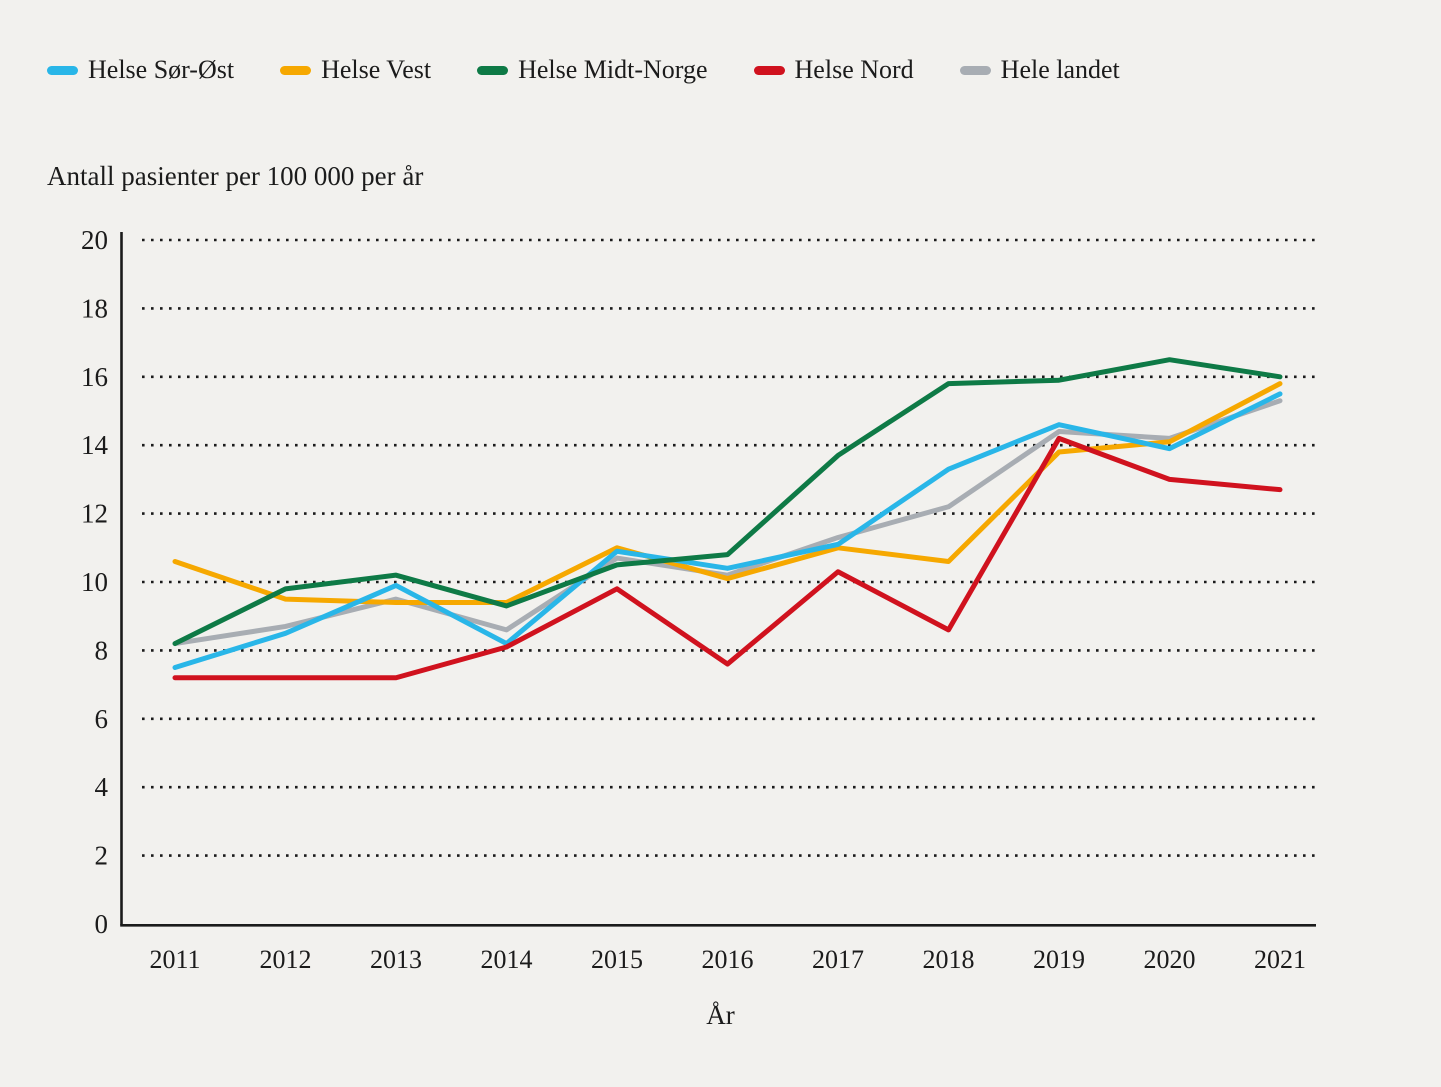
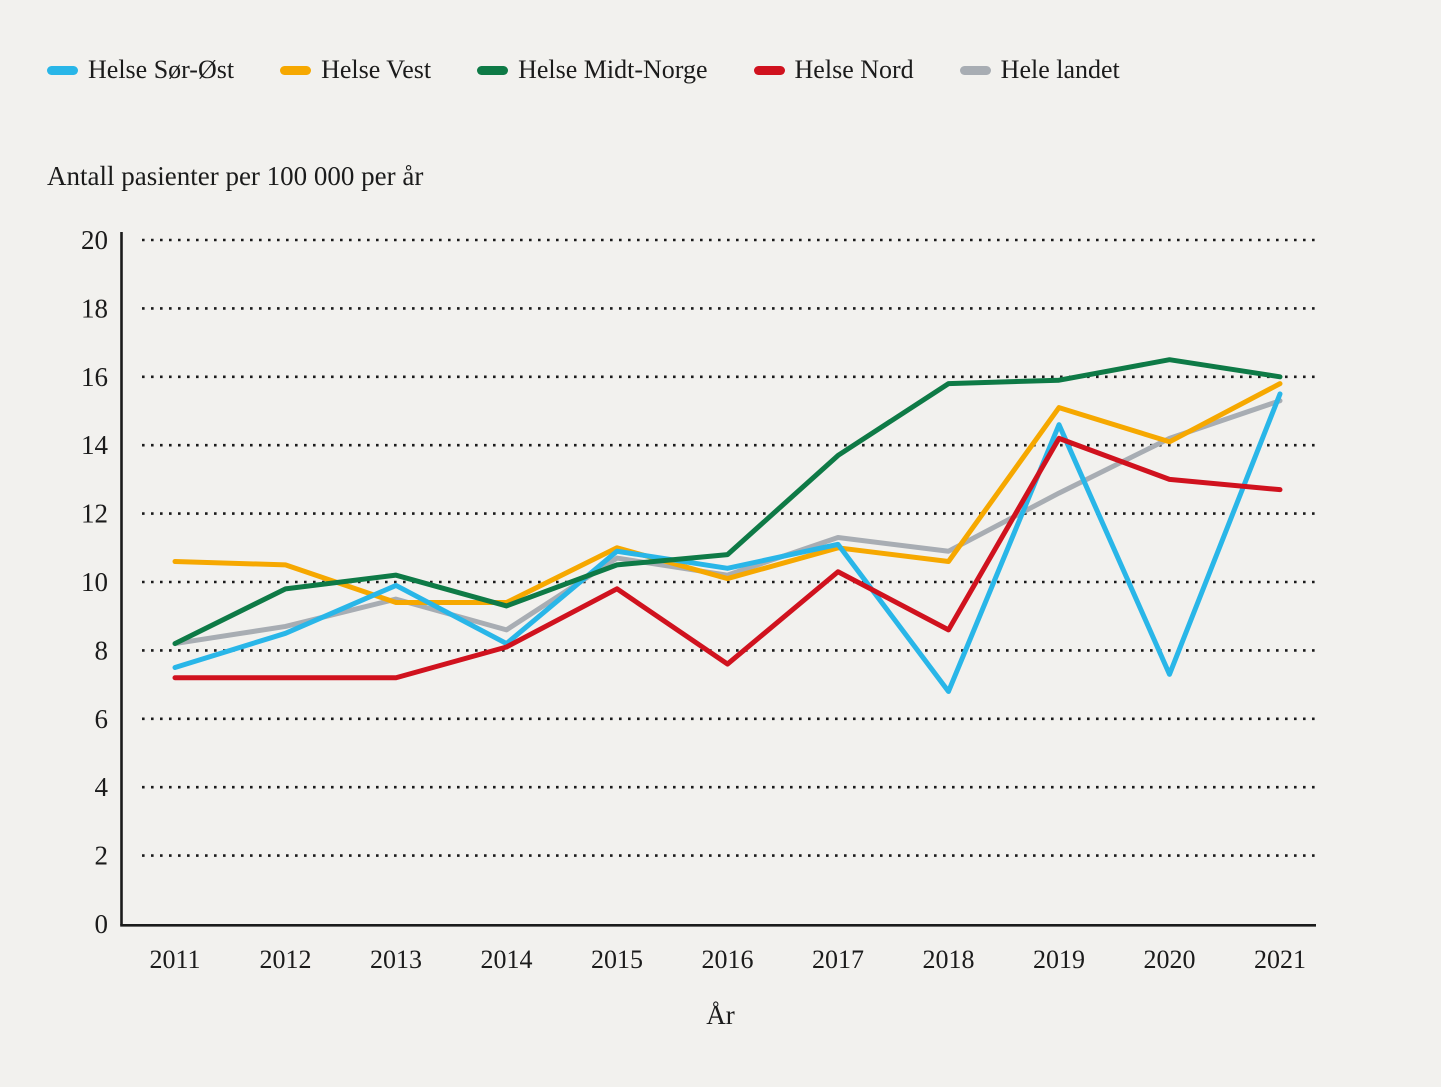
Helse Vest/2012: 9.5 -> 10.5
Helse Sør-Øst/2018: 13.3 -> 6.8
Hele landet/2018: 12.2 -> 10.9
Helse Vest/2019: 13.8 -> 15.1
Hele landet/2019: 14.4 -> 12.6
Helse Sør-Øst/2020: 13.9 -> 7.3
